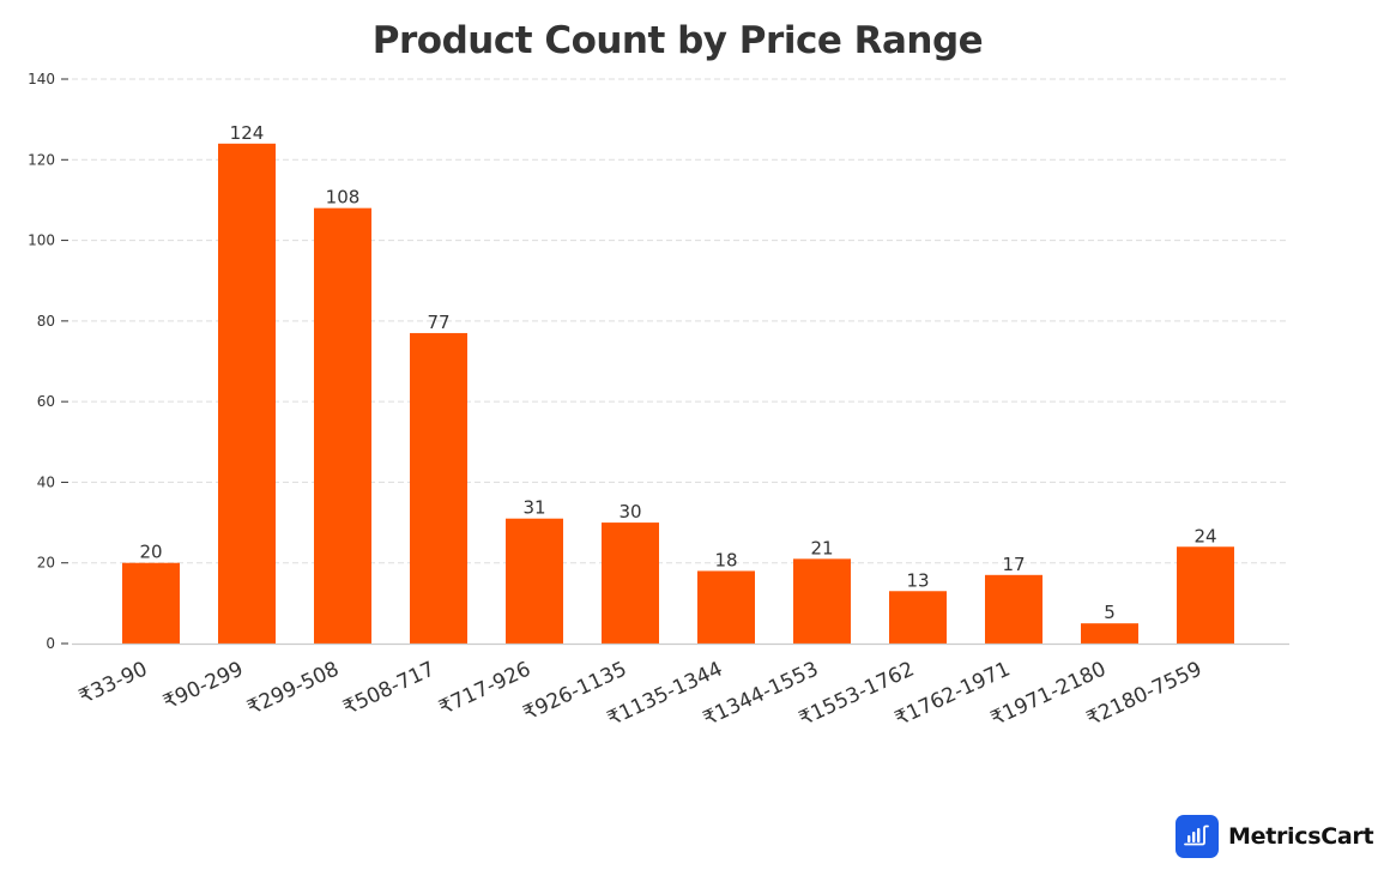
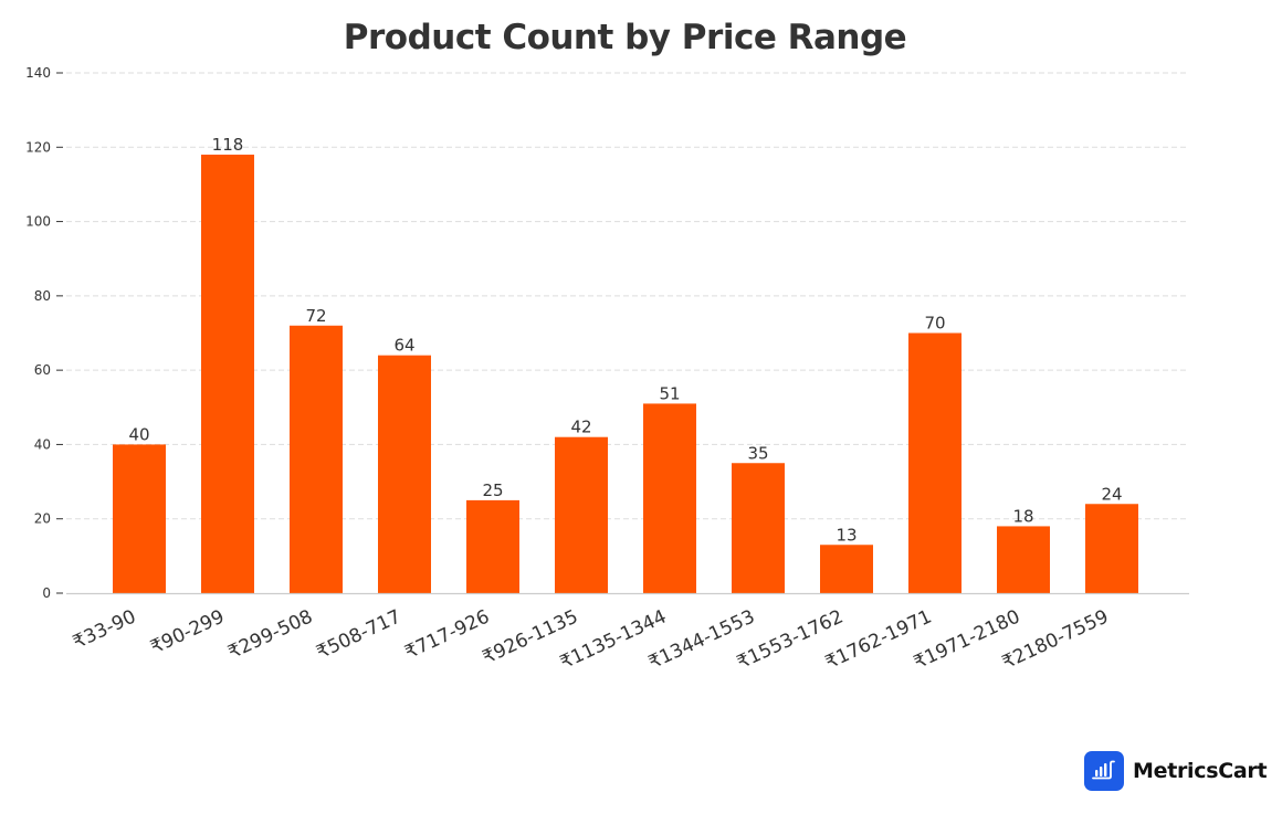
₹33-90: 20 -> 40
₹90-299: 124 -> 118
₹299-508: 108 -> 72
₹508-717: 77 -> 64
₹717-926: 31 -> 25
₹926-1135: 30 -> 42
₹1135-1344: 18 -> 51
₹1344-1553: 21 -> 35
₹1762-1971: 17 -> 70
₹1971-2180: 5 -> 18
